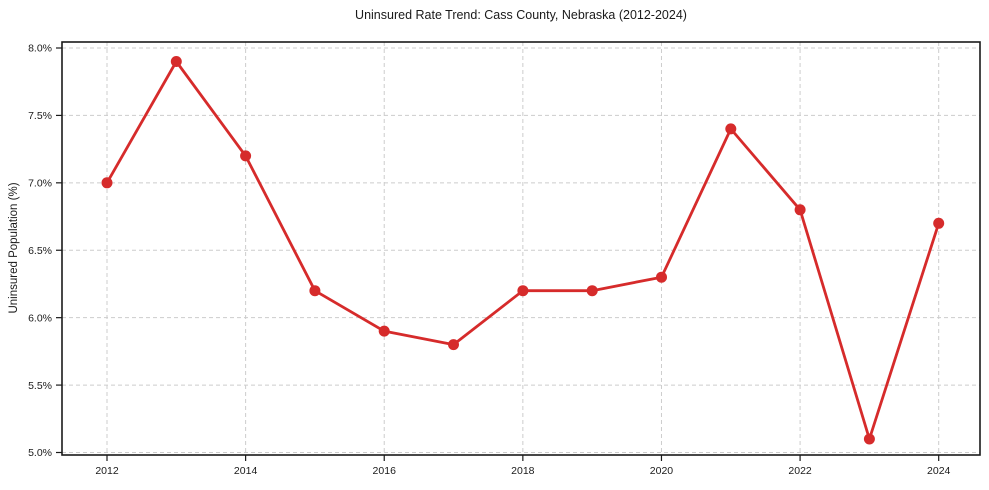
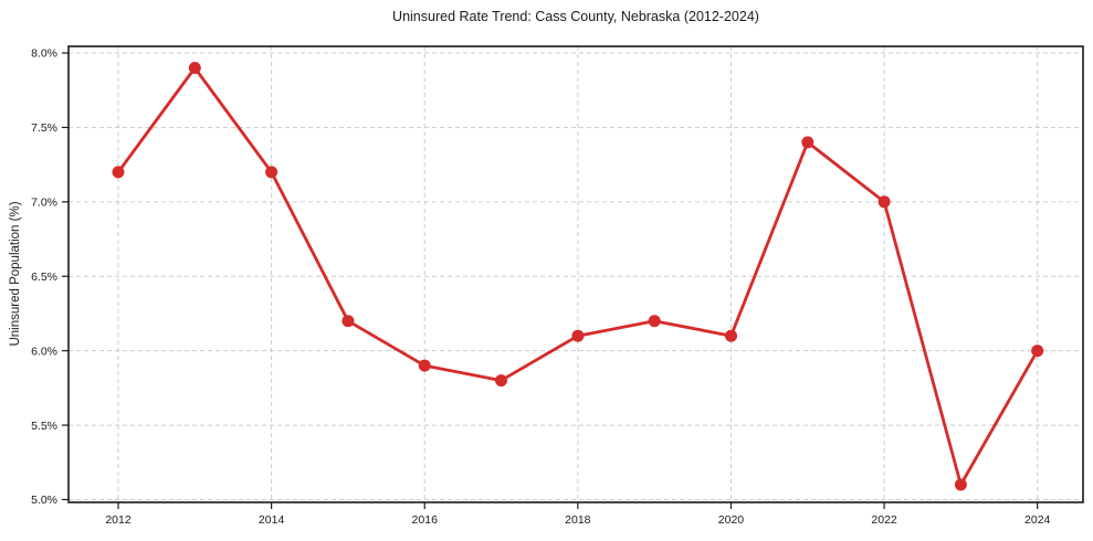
2012: 7.0% -> 7.2%
2018: 6.2% -> 6.1%
2020: 6.3% -> 6.1%
2022: 6.8% -> 7.0%
2024: 6.7% -> 6.0%
